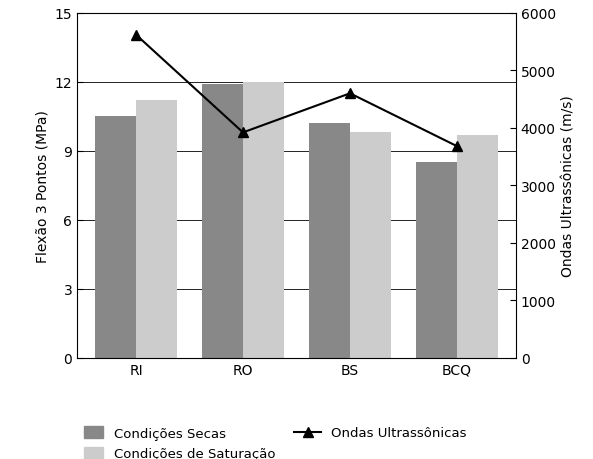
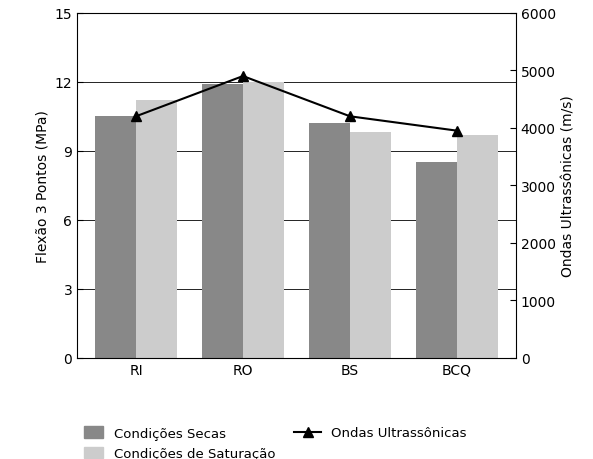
Ondas Ultrassônicas/RI: 5620 -> 4200
Ondas Ultrassônicas/RO: 3920 -> 4900
Ondas Ultrassônicas/BS: 4600 -> 4200
Ondas Ultrassônicas/BCQ: 3680 -> 3950
